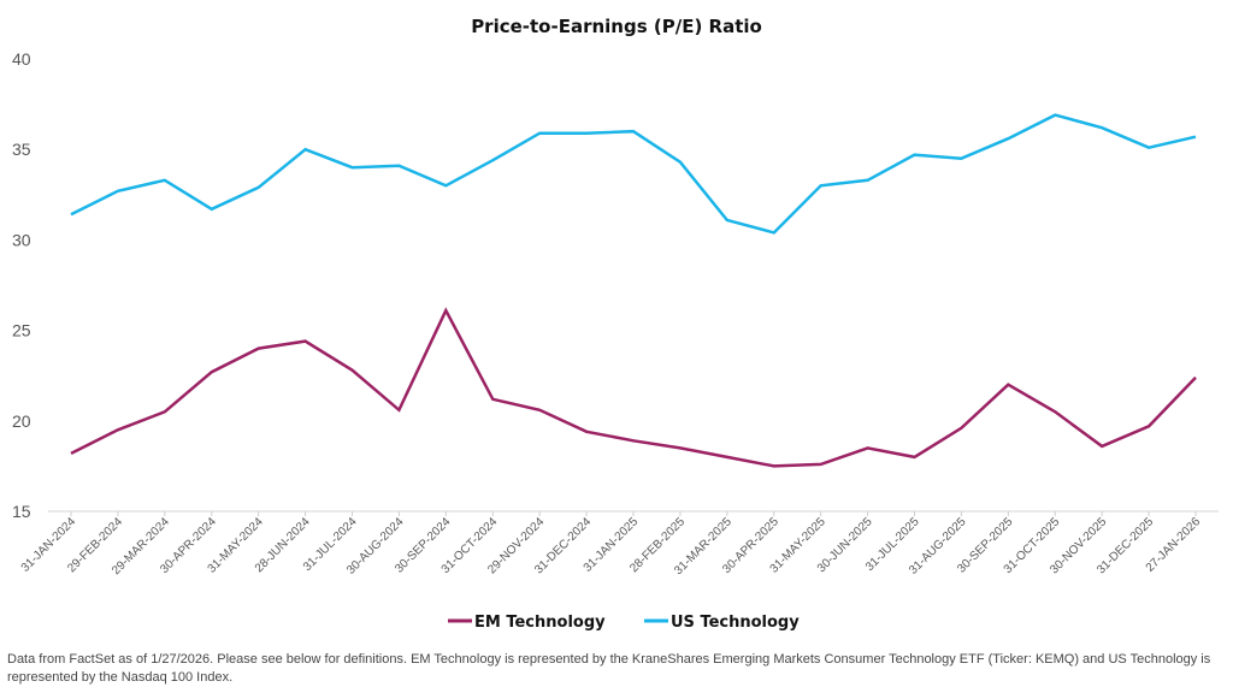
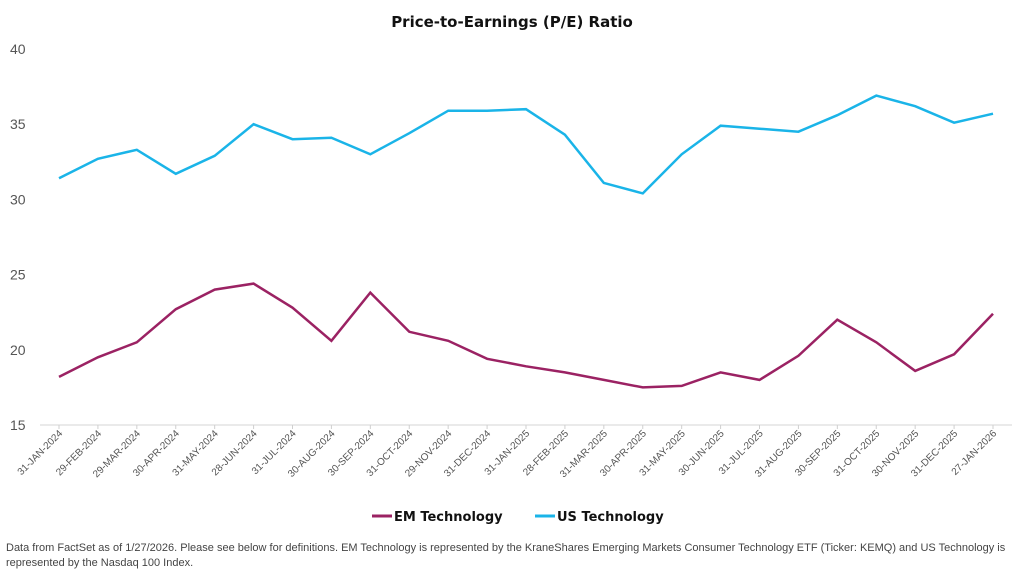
EM Technology/30-SEP-2024: 26.1 -> 23.8
US Technology/30-JUN-2025: 33.3 -> 34.9
